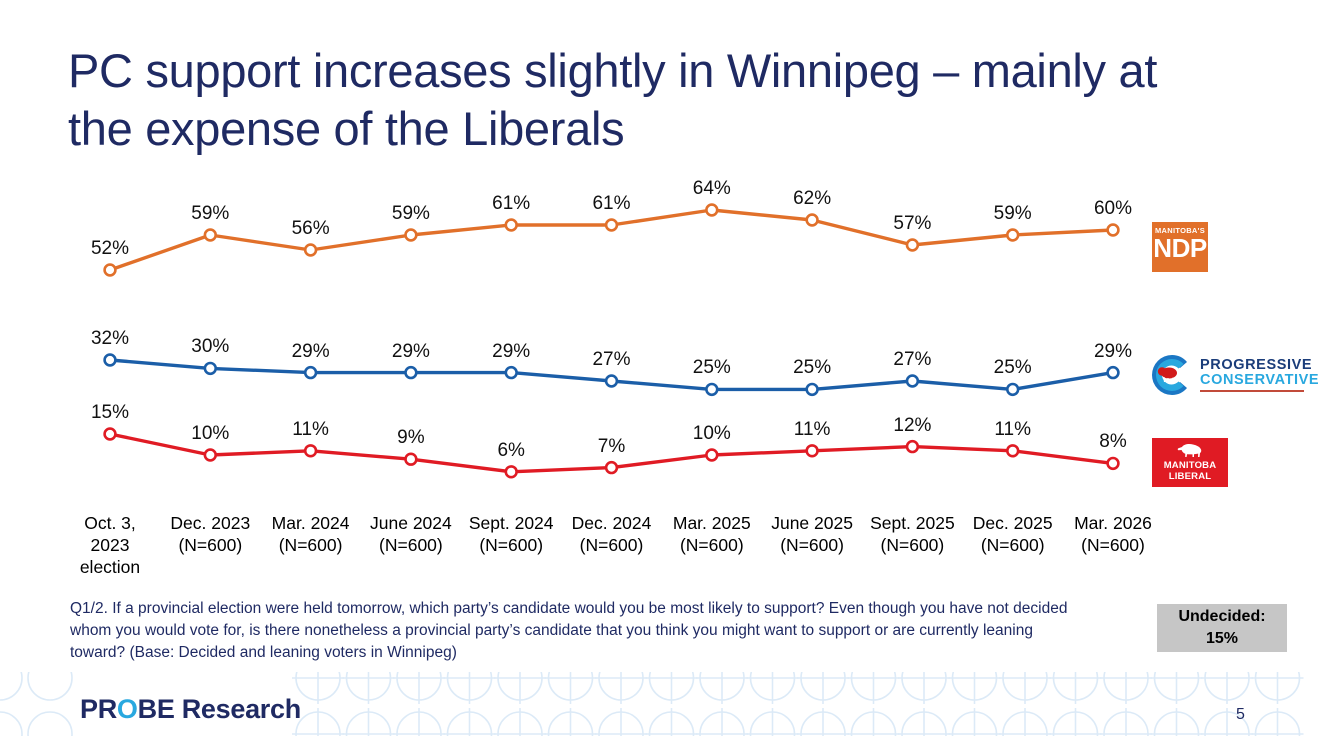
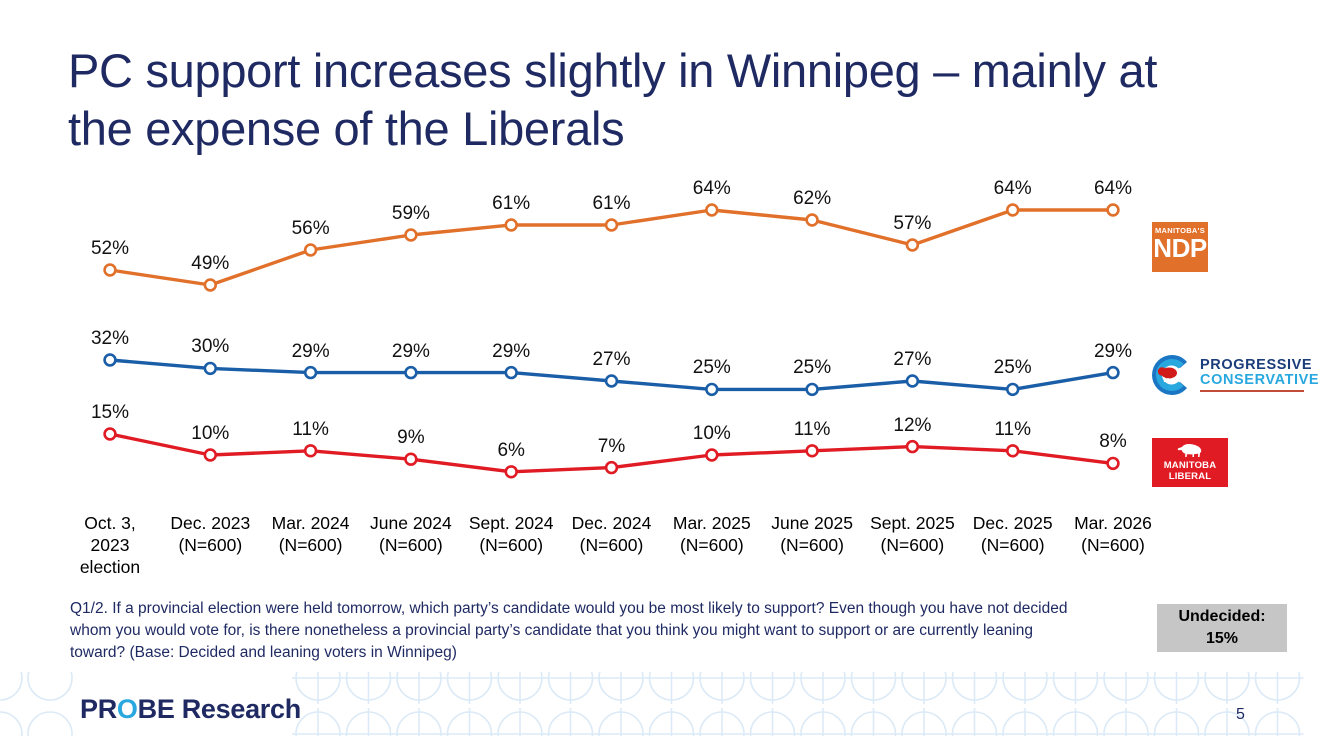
NDP/Dec. 2023 (N=600): 59% -> 49%
NDP/Dec. 2025 (N=600): 59% -> 64%
NDP/Mar. 2026 (N=600): 60% -> 64%
